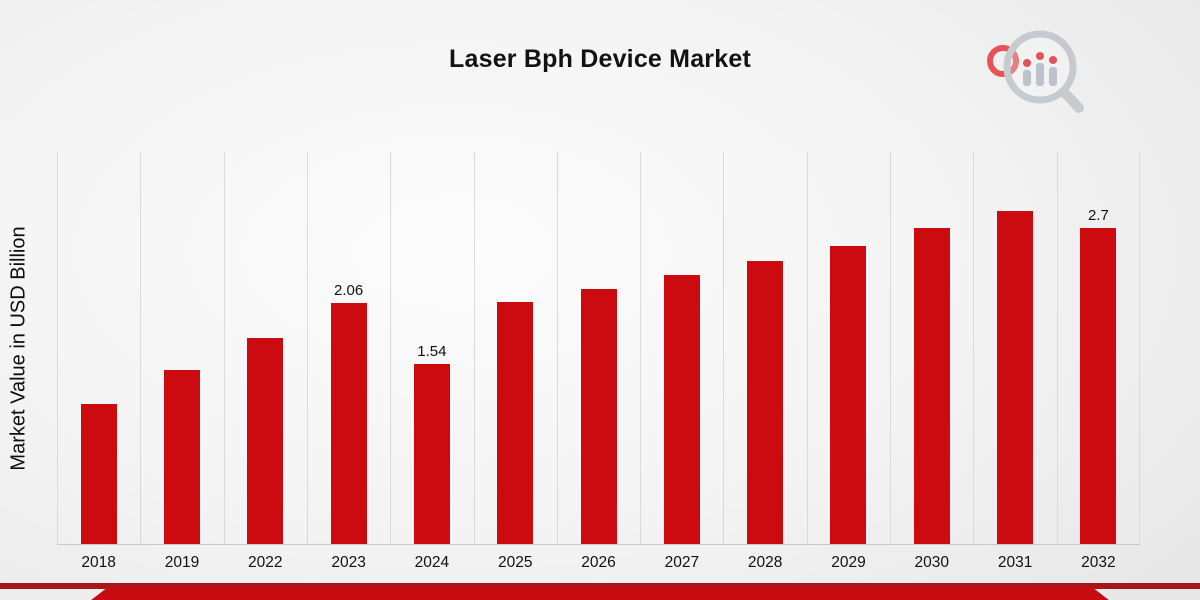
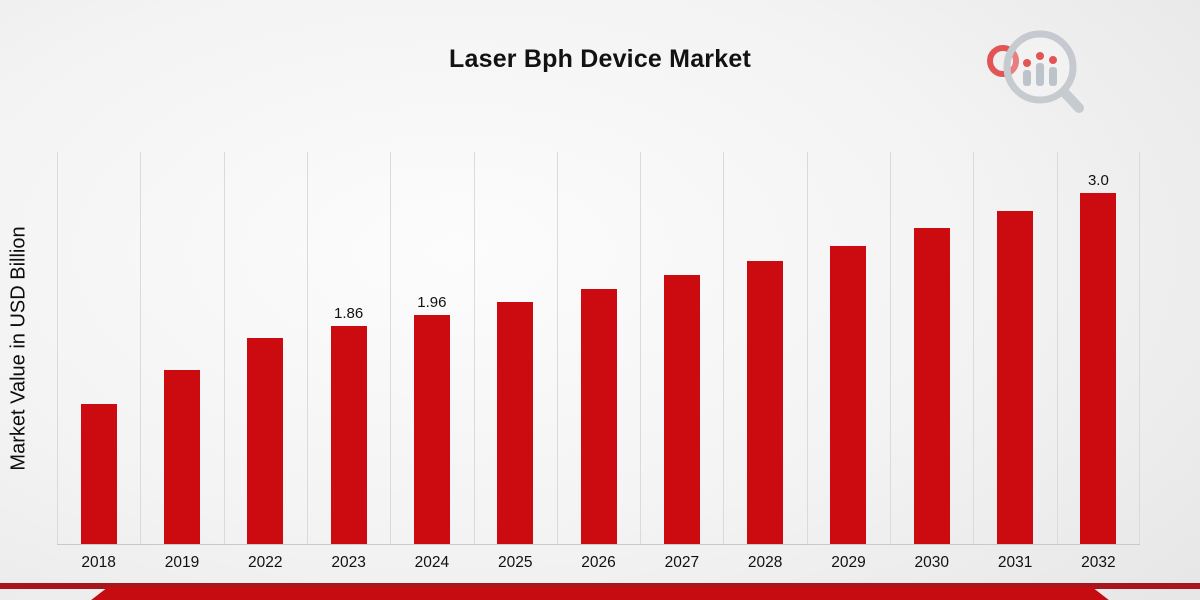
2023: 2.06 -> 1.86
2024: 1.54 -> 1.96
2032: 2.7 -> 3.0
